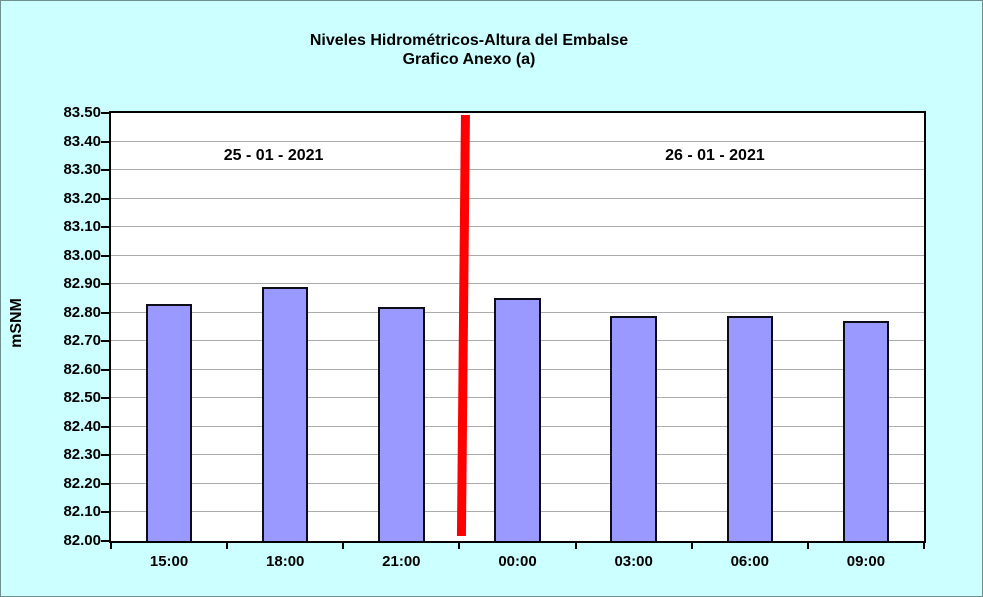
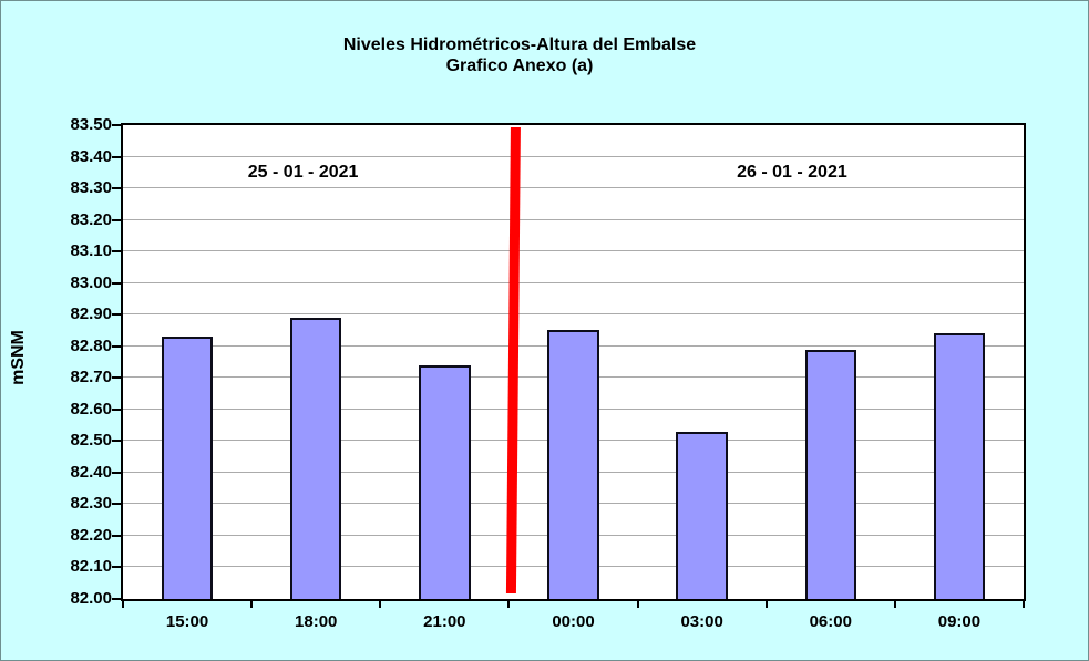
21:00: 82.82 -> 82.74
03:00: 82.79 -> 82.53
09:00: 82.77 -> 82.84
